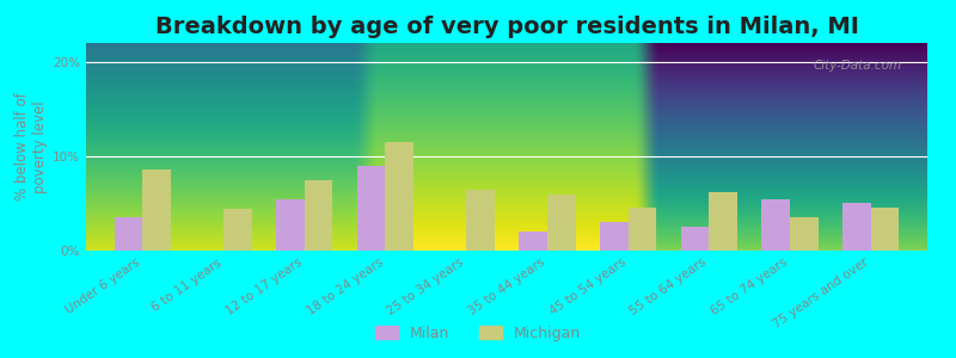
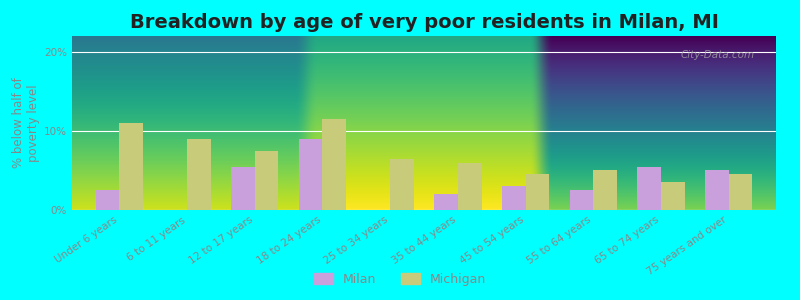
Milan/Under 6 years: 3.6% -> 2.5%
Michigan/Under 6 years: 8.6% -> 11.0%
Michigan/6 to 11 years: 4.4% -> 9.0%
Michigan/55 to 64 years: 6.2% -> 5.0%
